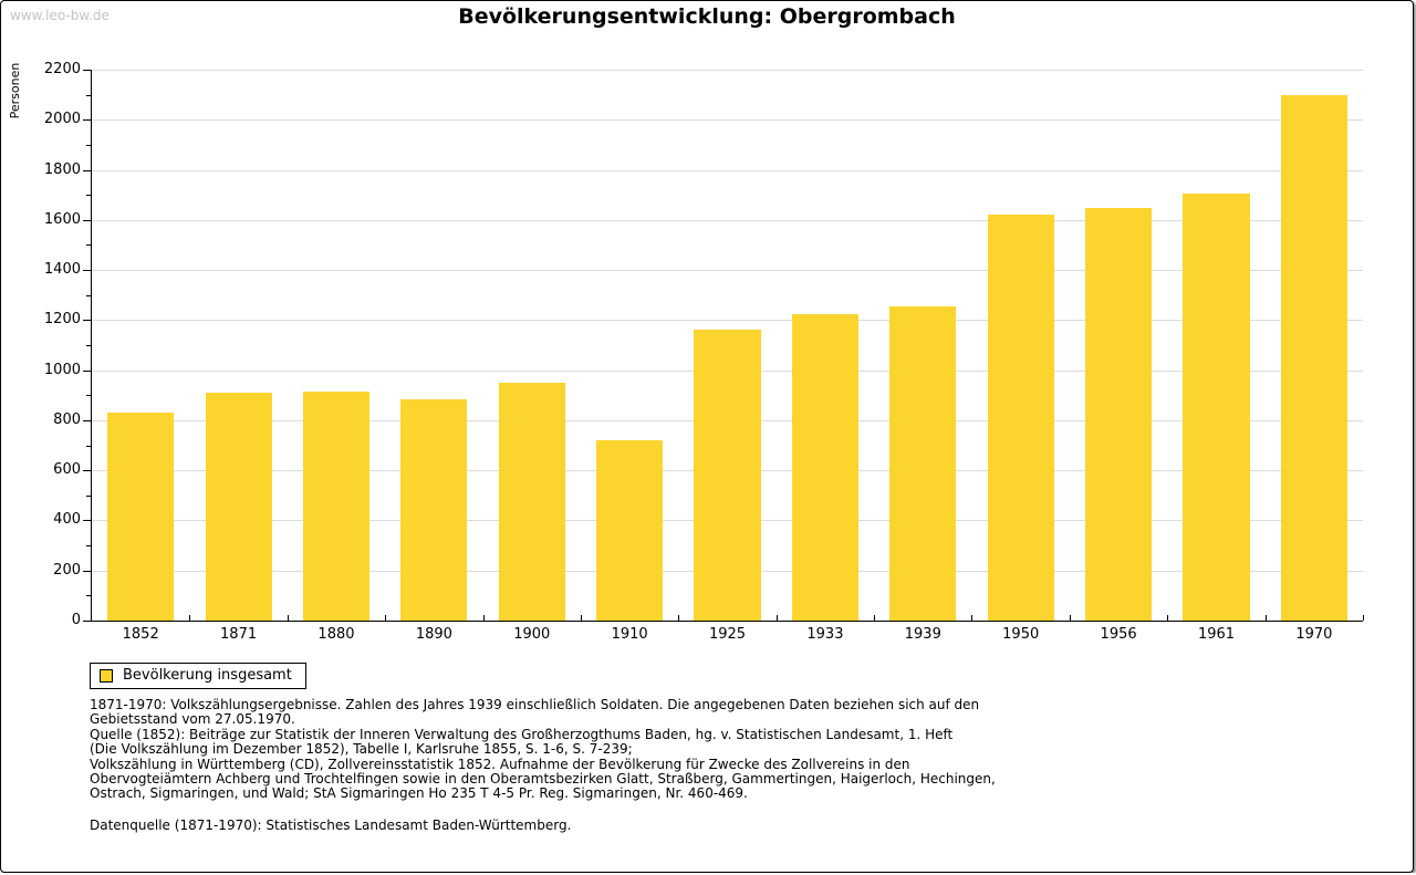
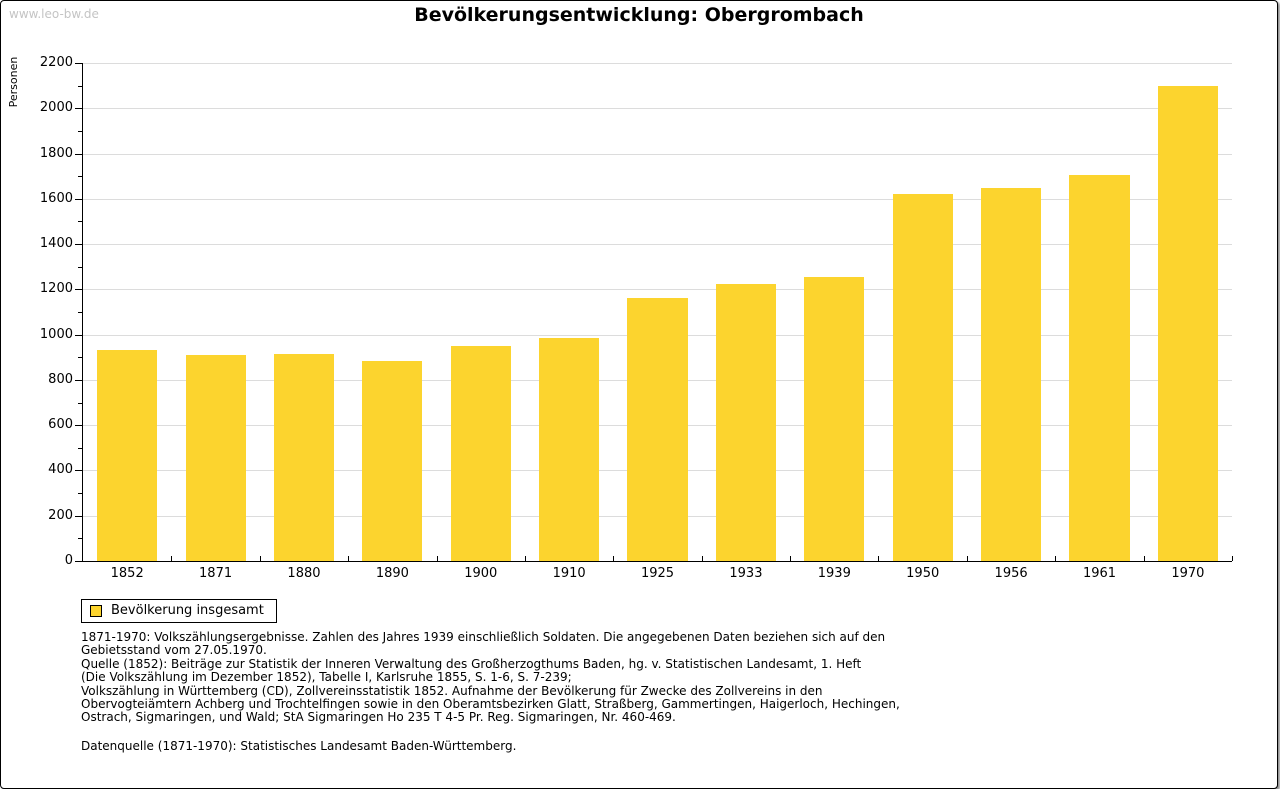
1852: 830 -> 930
1910: 720 -> 980
